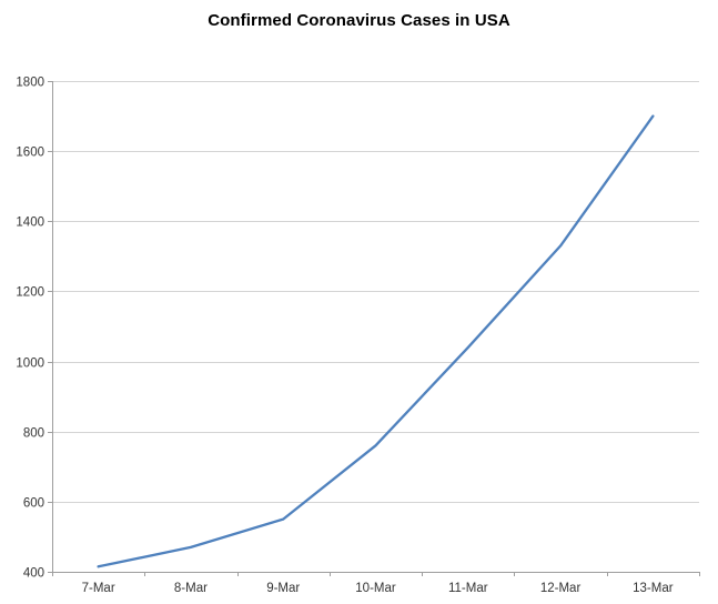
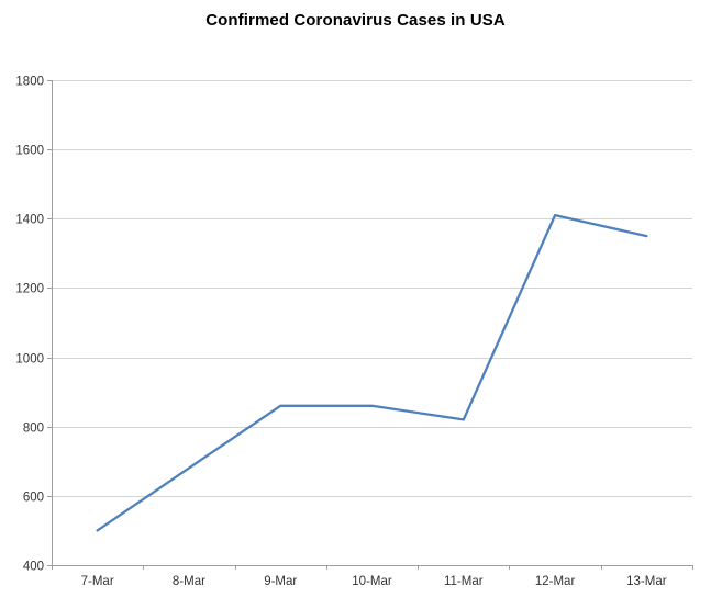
7-Mar: 420 -> 500
8-Mar: 470 -> 680
9-Mar: 550 -> 860
10-Mar: 760 -> 860
11-Mar: 1040 -> 820
12-Mar: 1330 -> 1410
13-Mar: 1700 -> 1350
